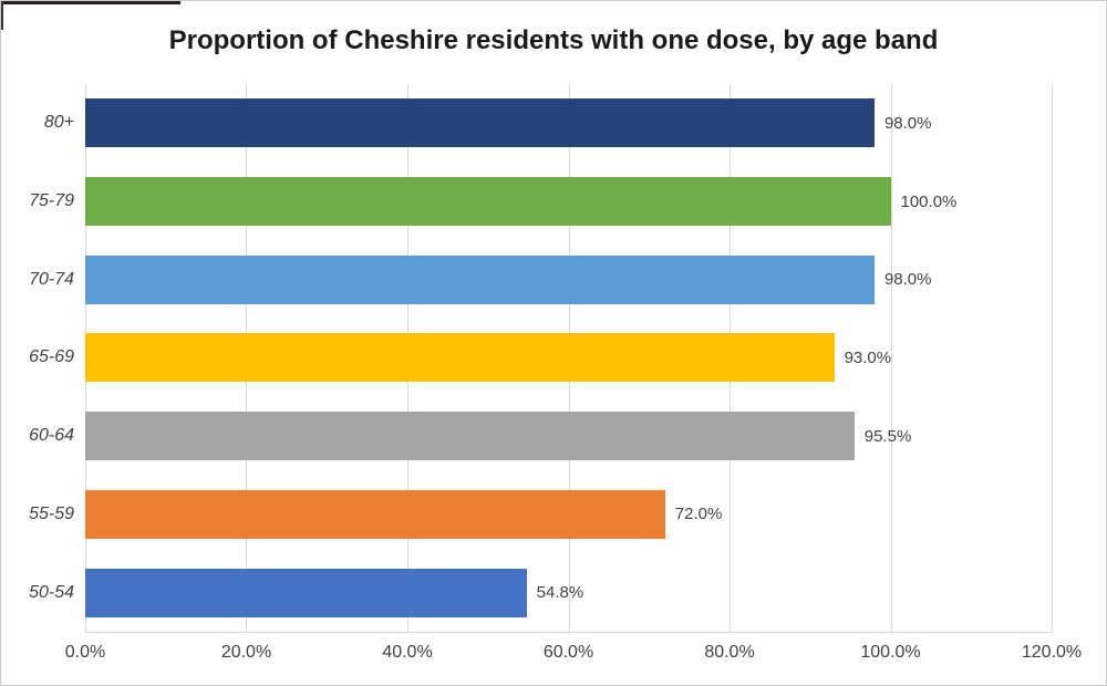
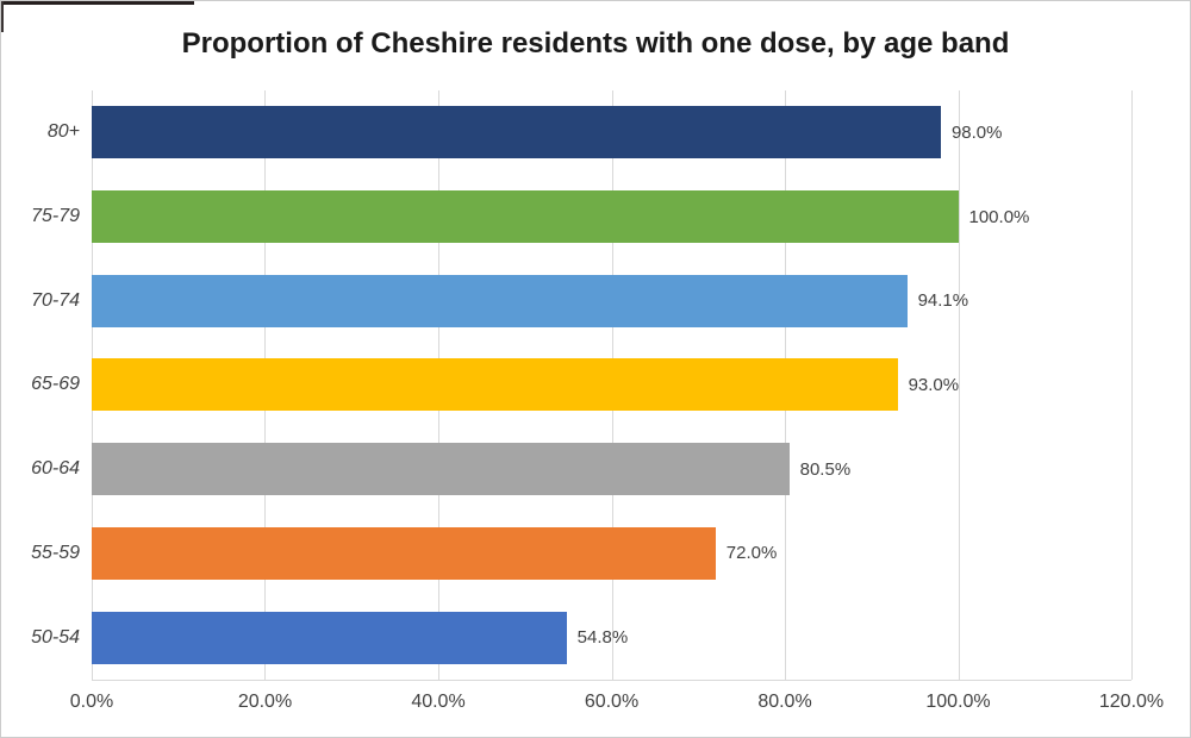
70-74: 98.0% -> 94.1%
60-64: 95.5% -> 80.5%
